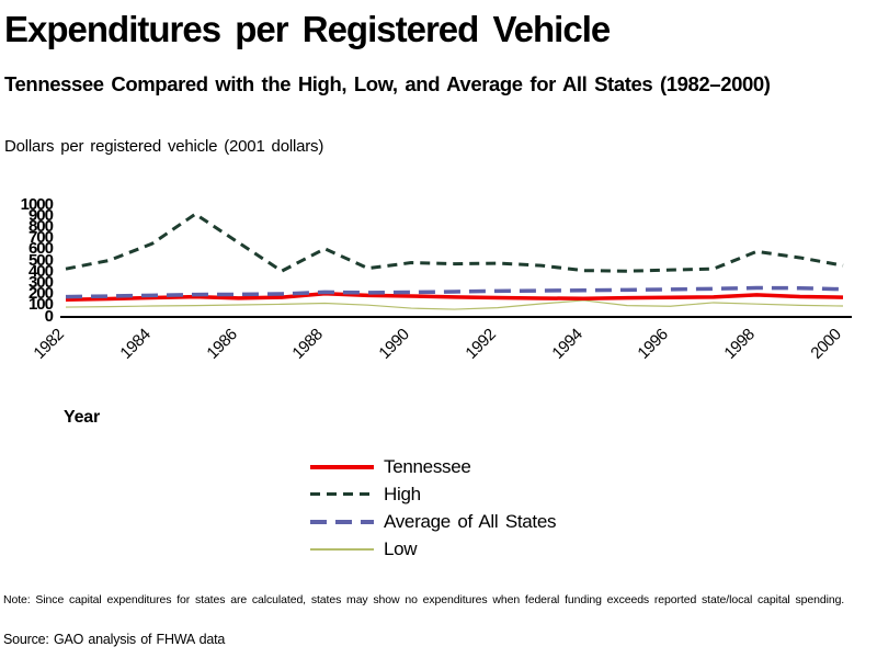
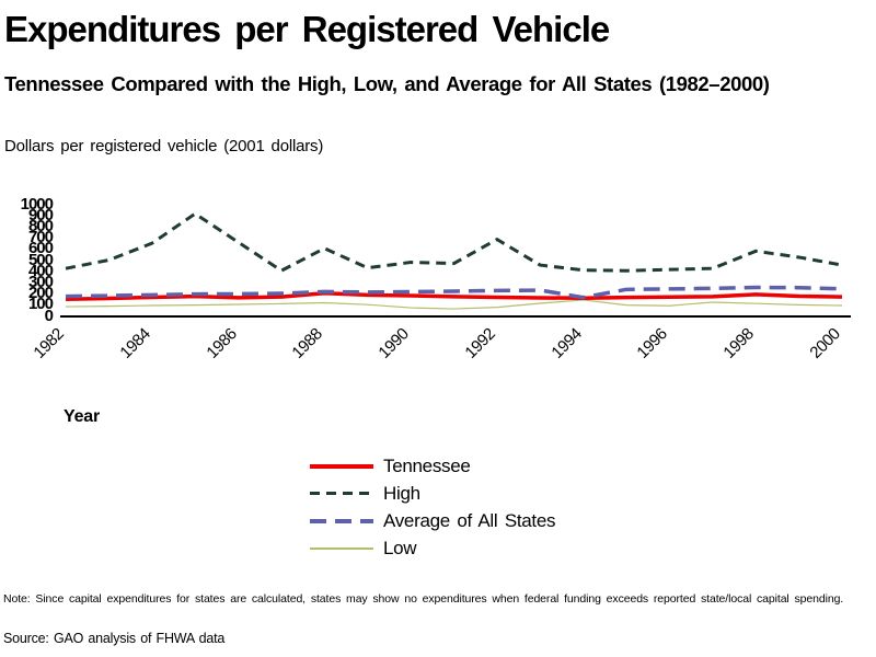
High/1992: 470 -> 680
Average of All States/1994: 230 -> 160
